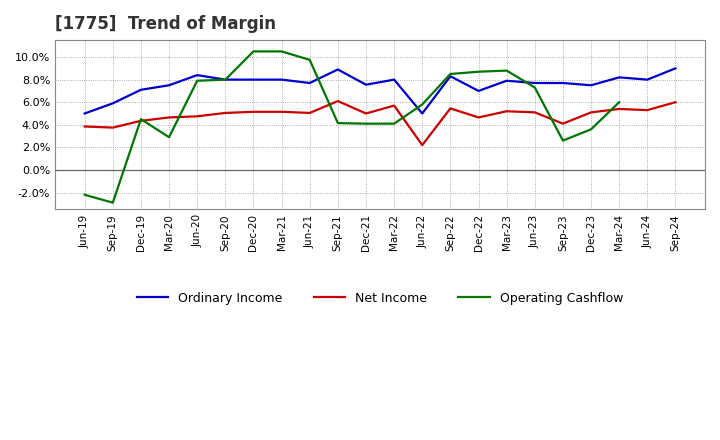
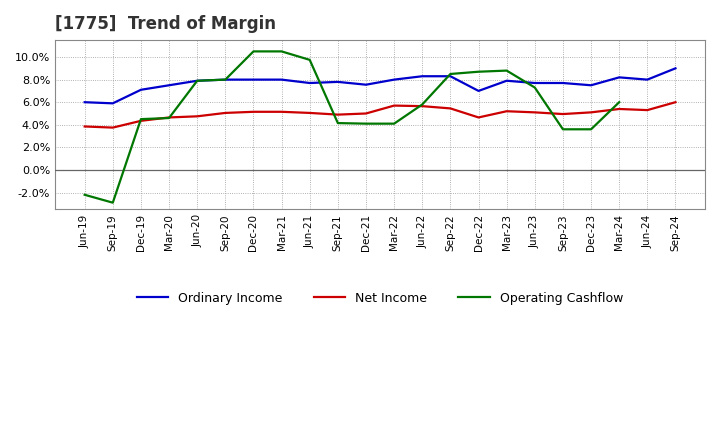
Ordinary Income/Jun-19: 5.0% -> 6.0%
Operating Cashflow/Mar-20: 2.9% -> 4.6%
Ordinary Income/Jun-20: 8.4% -> 7.9%
Ordinary Income/Sep-21: 8.9% -> 7.8%
Net Income/Sep-21: 6.1% -> 4.9%
Ordinary Income/Jun-22: 5.0% -> 8.3%
Net Income/Jun-22: 2.2% -> 5.7%
Net Income/Sep-23: 4.1% -> 5.0%
Operating Cashflow/Sep-23: 2.6% -> 3.6%
